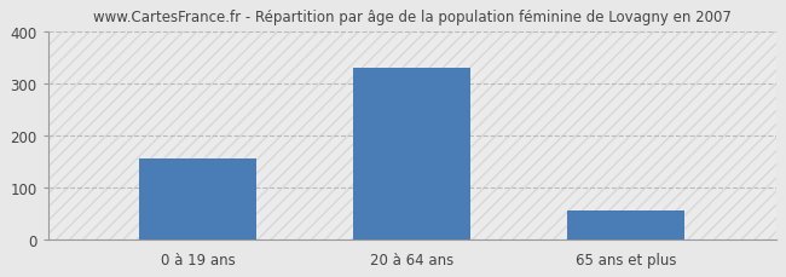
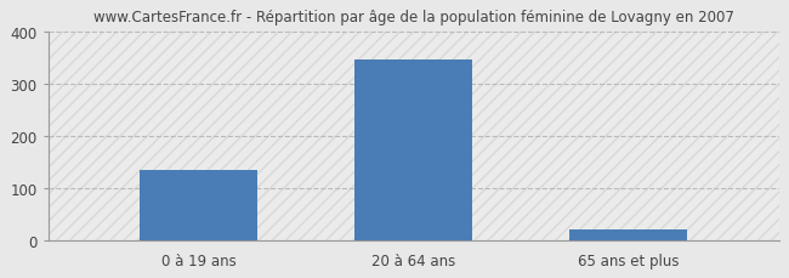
0 à 19 ans: 155 -> 135
20 à 64 ans: 330 -> 345
65 ans et plus: 55 -> 20
